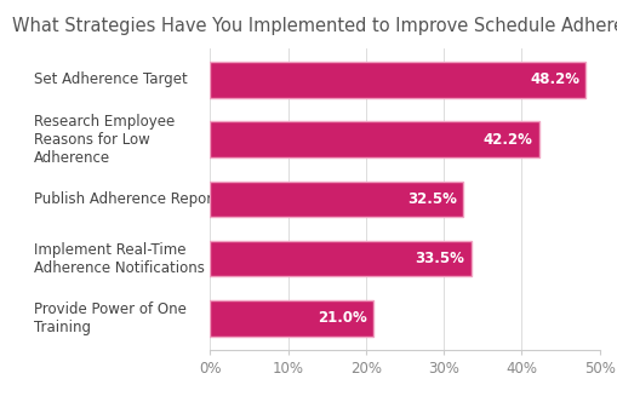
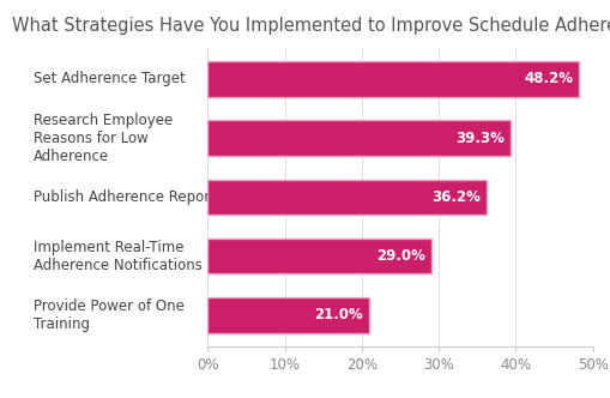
Research Employee Reasons for Low Adherence: 42.2% -> 39.3%
Publish Adherence Reports: 32.5% -> 36.2%
Implement Real-Time Adherence Notifications: 33.5% -> 29.0%
